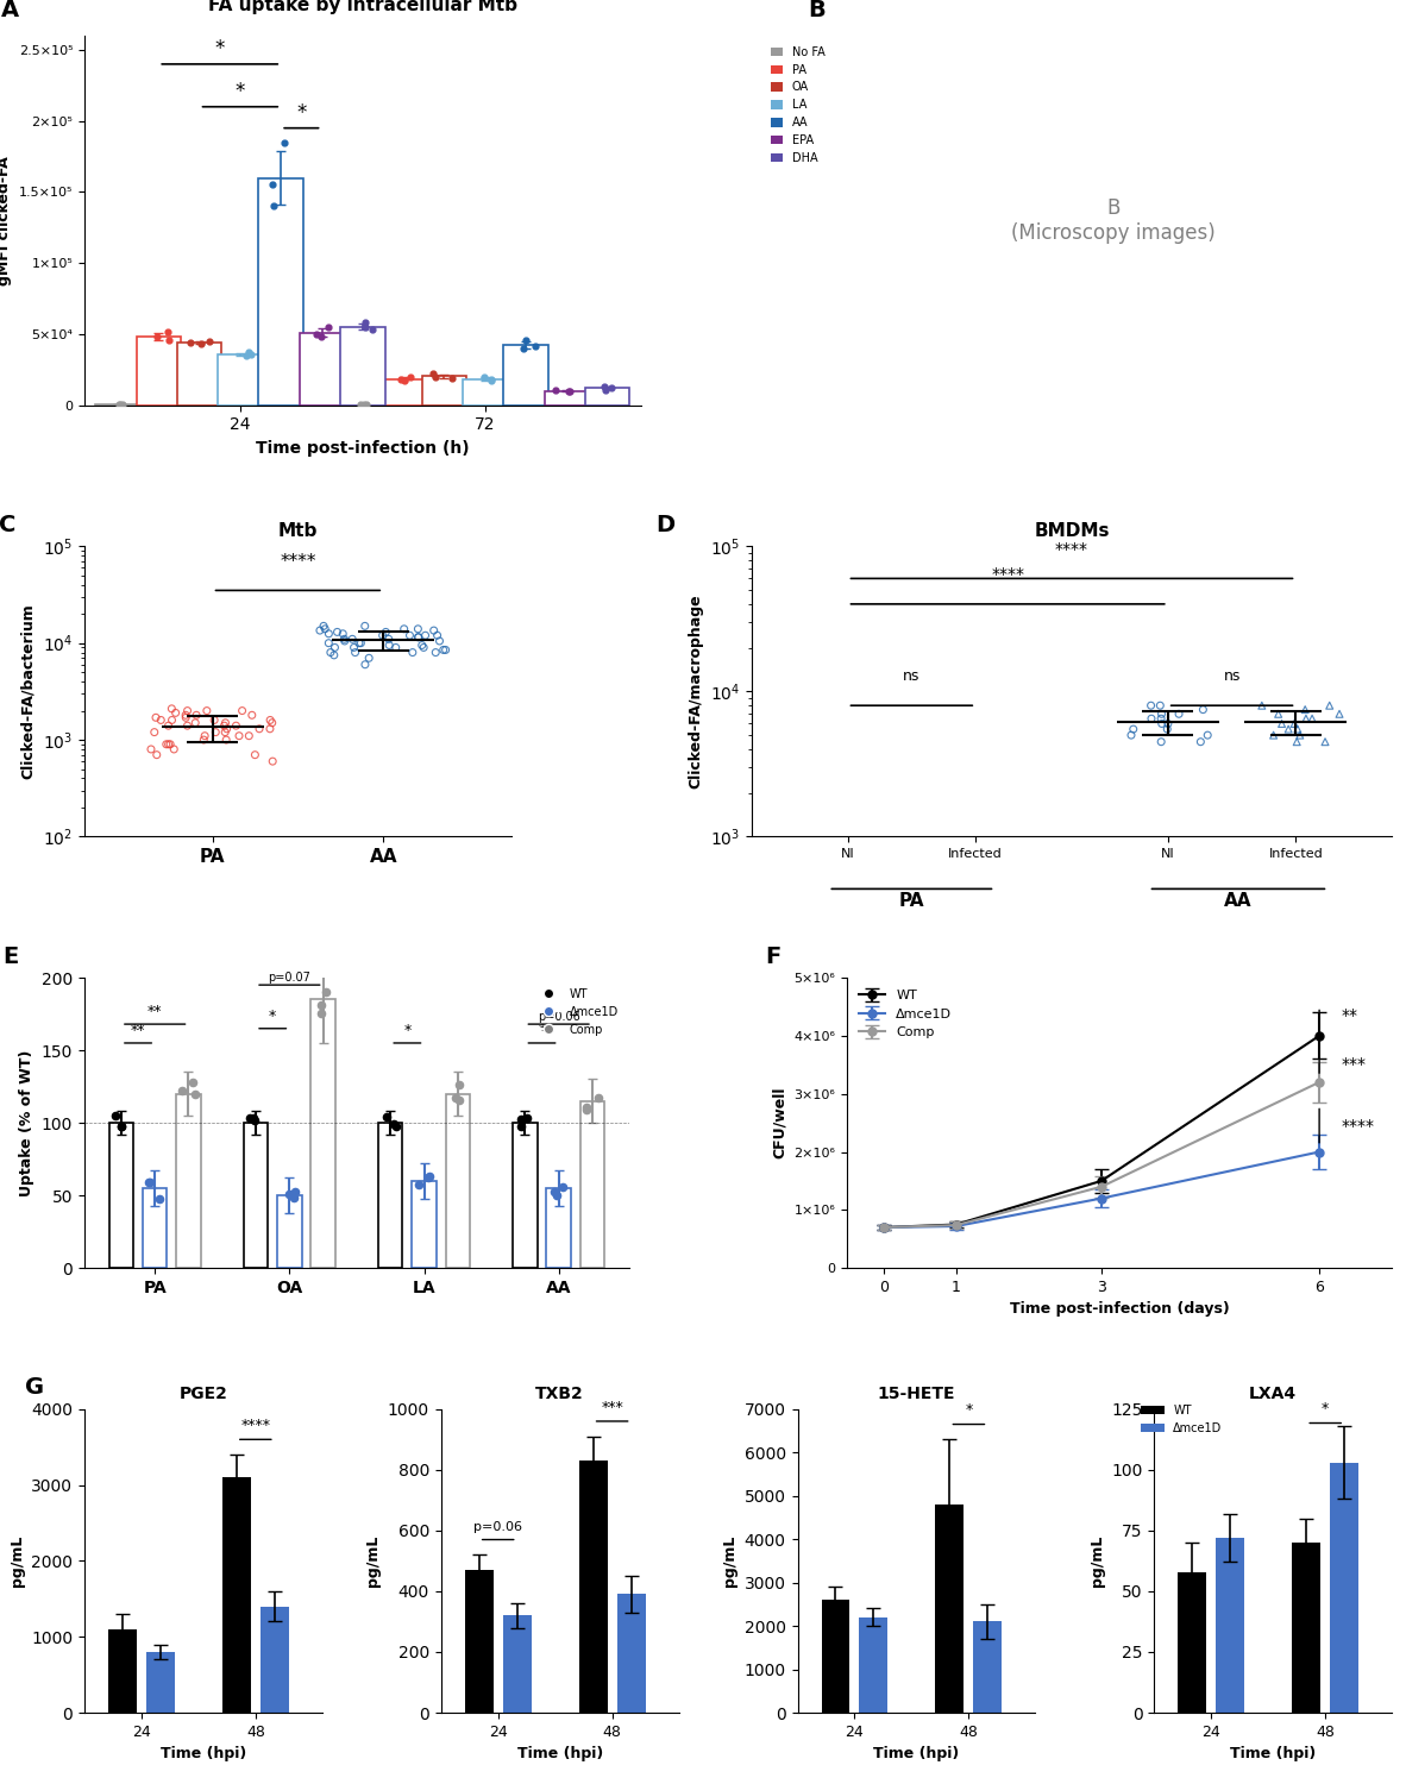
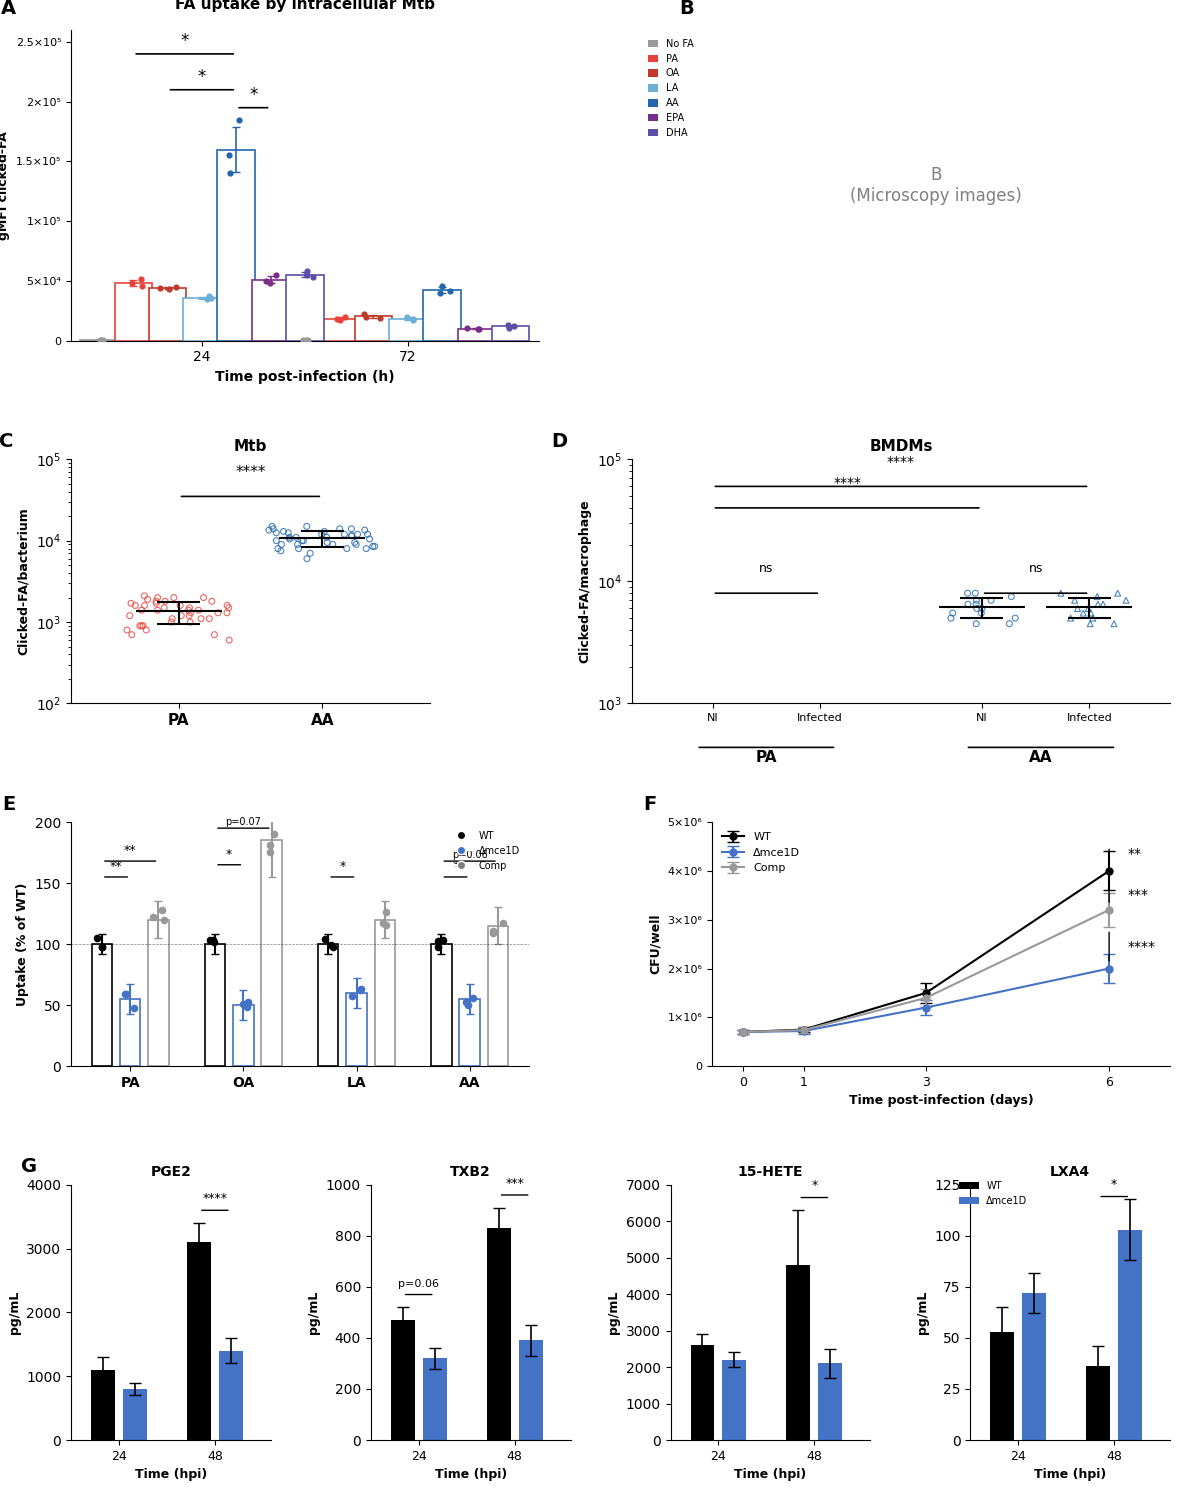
LXA4/WT/24: 58 -> 53
LXA4/WT/48: 70 -> 36
